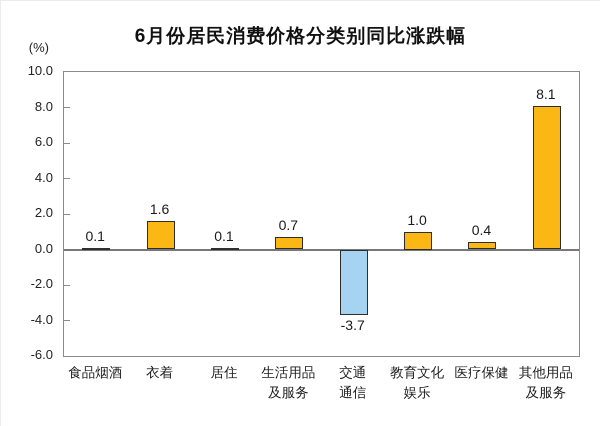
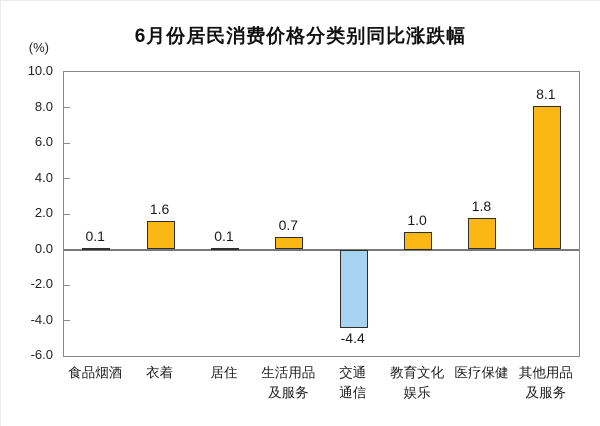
交通 通信: -3.7 -> -4.4
医疗保健: 0.4 -> 1.8
